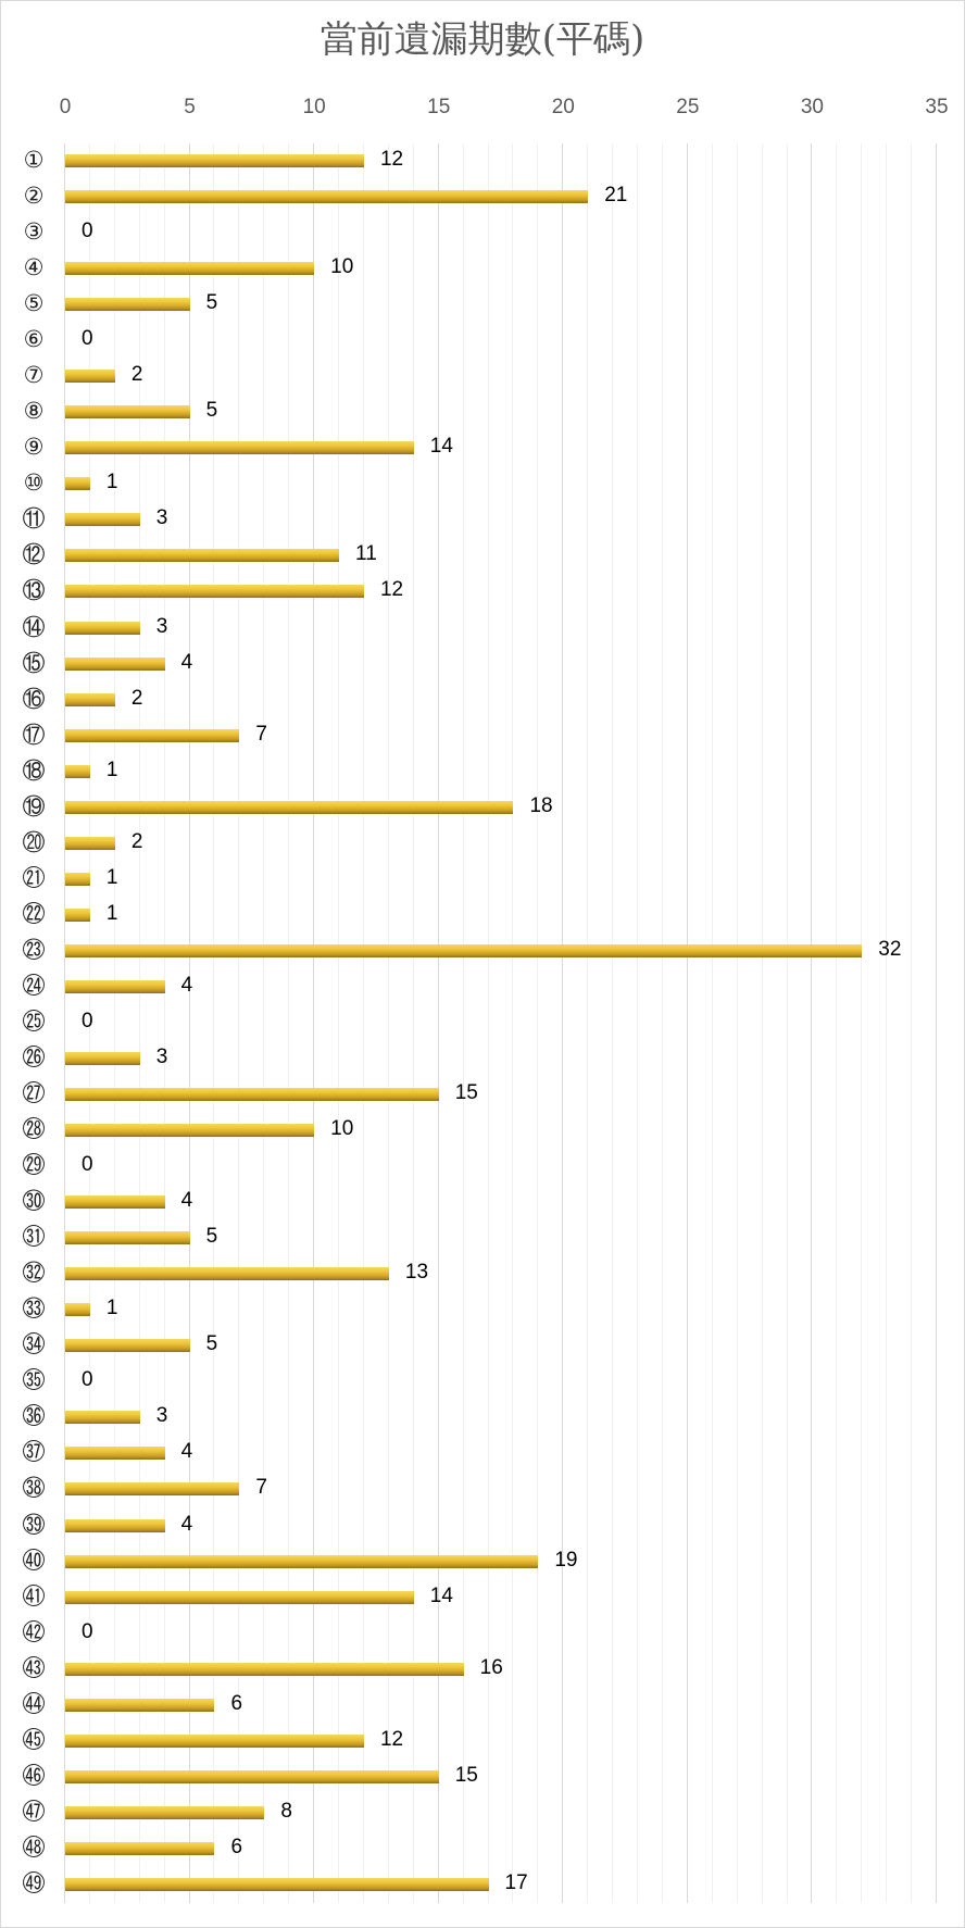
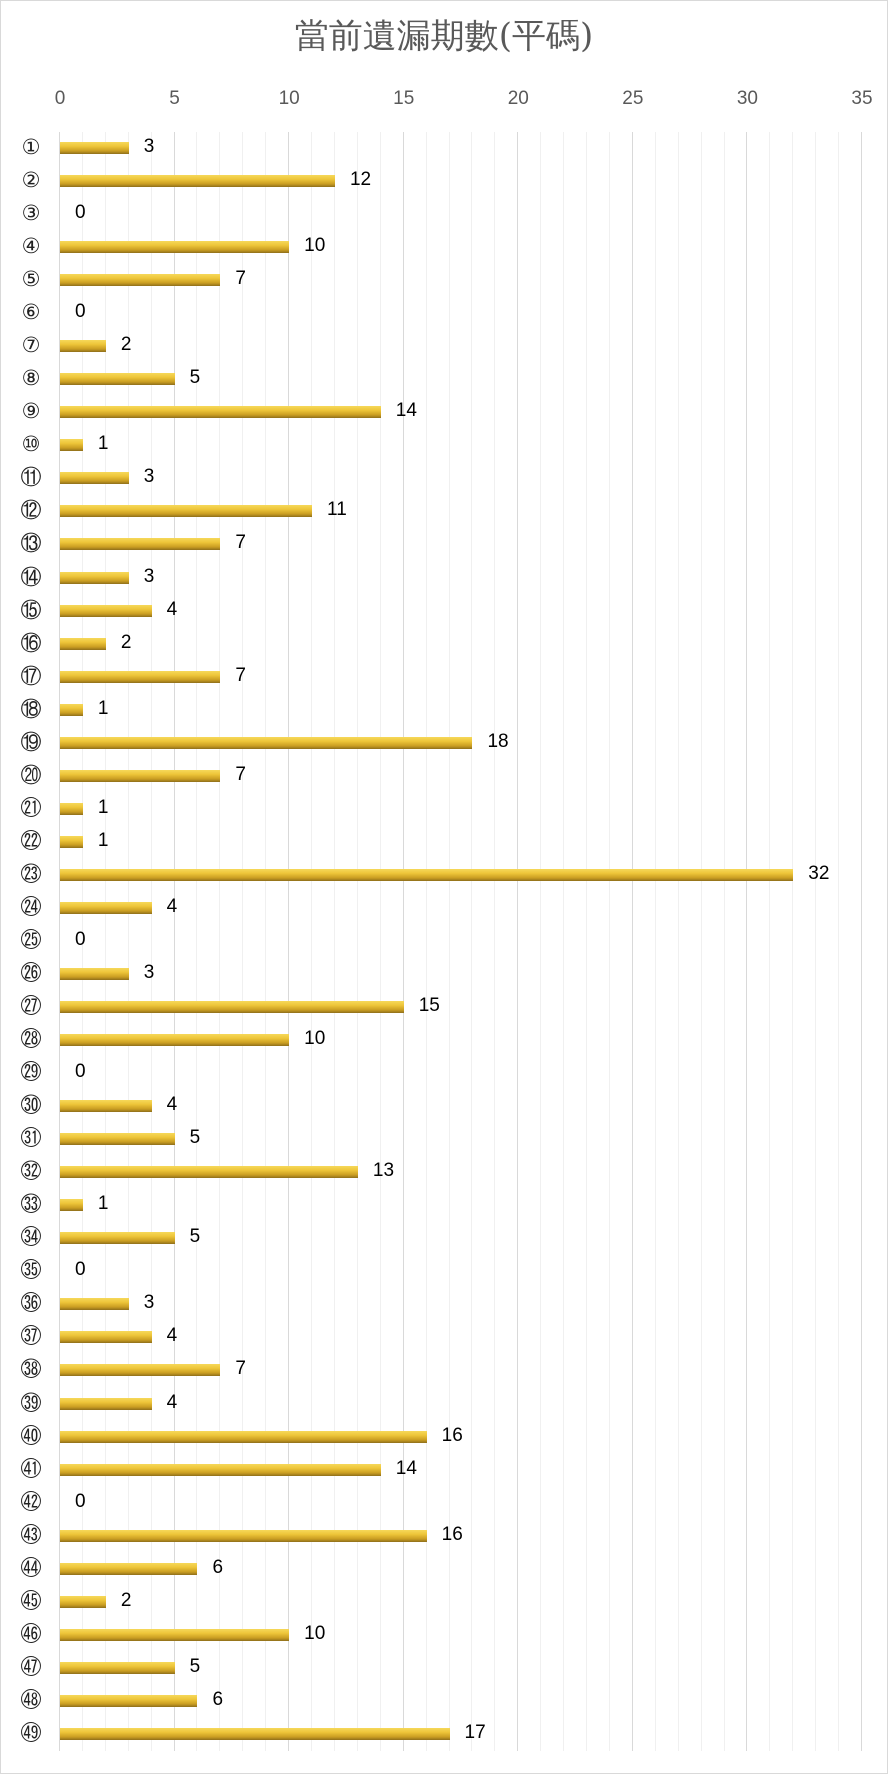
①: 12 -> 3
②: 21 -> 12
⑤: 5 -> 7
⑬: 12 -> 7
⑳: 2 -> 7
㊵: 19 -> 16
㊺: 12 -> 2
㊻: 15 -> 10
㊼: 8 -> 5
